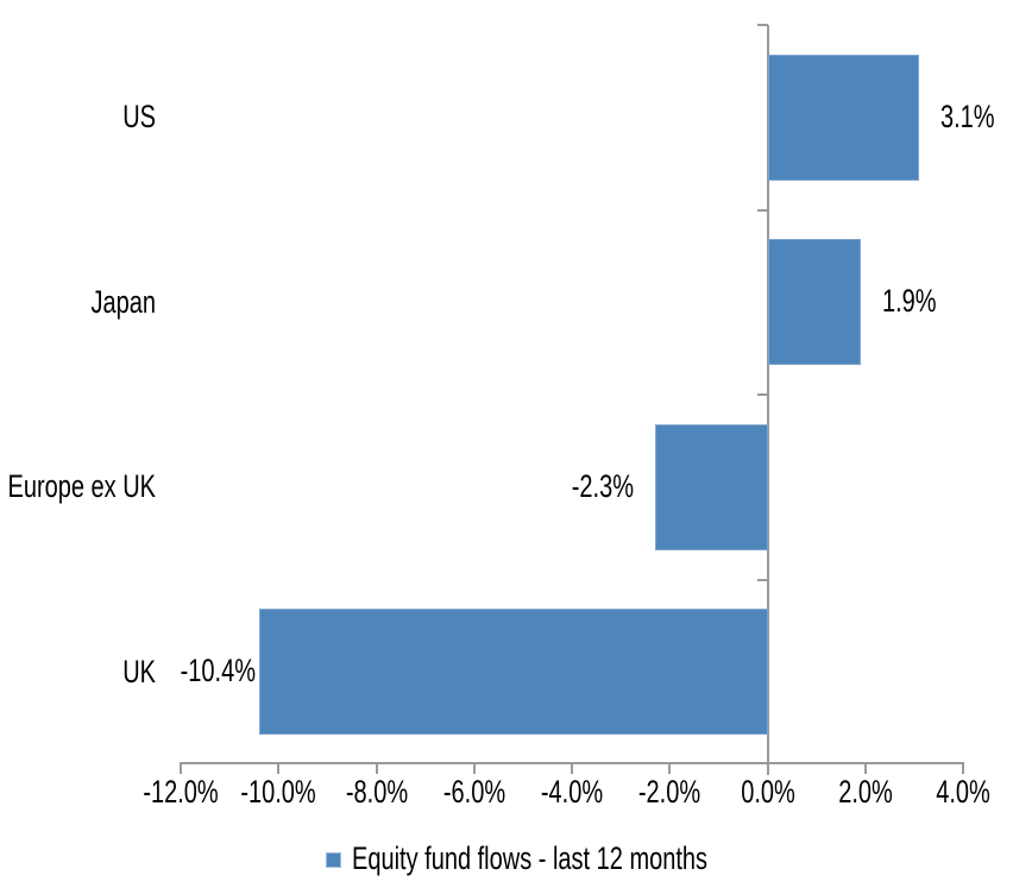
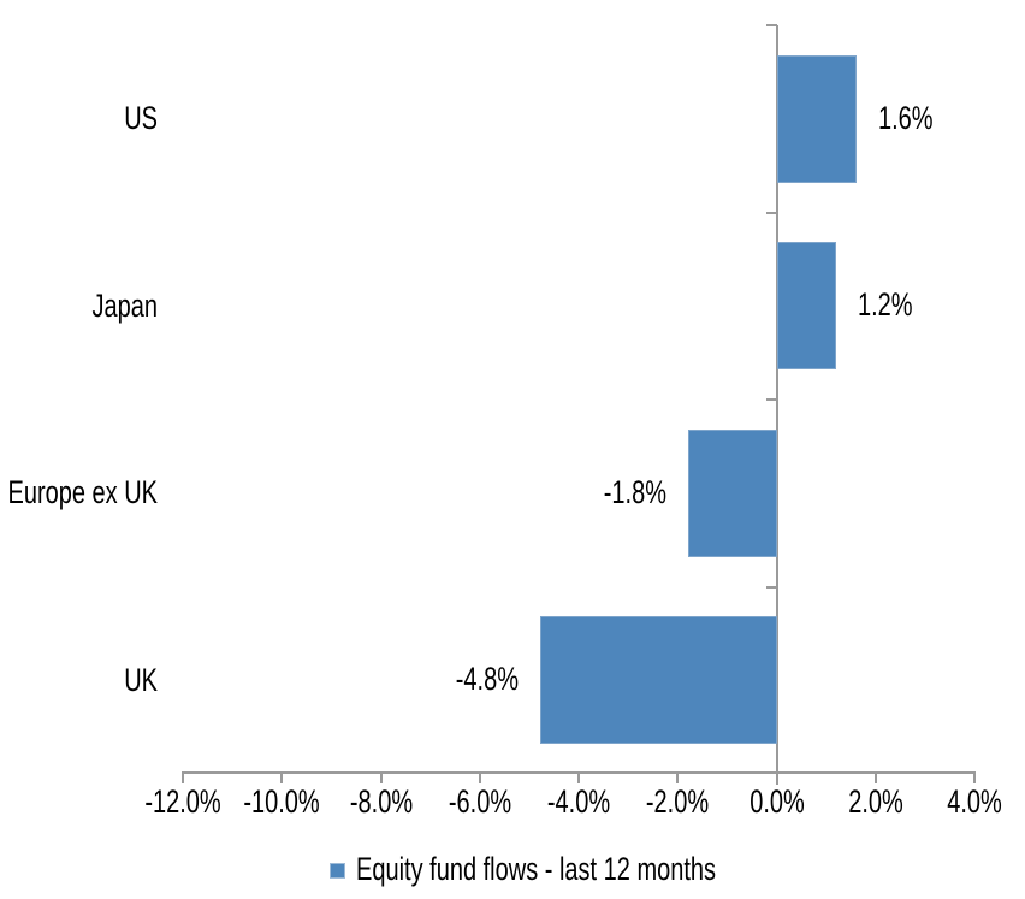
US: 3.1% -> 1.6%
Japan: 1.9% -> 1.2%
Europe ex UK: -2.3% -> -1.8%
UK: -10.4% -> -4.8%
